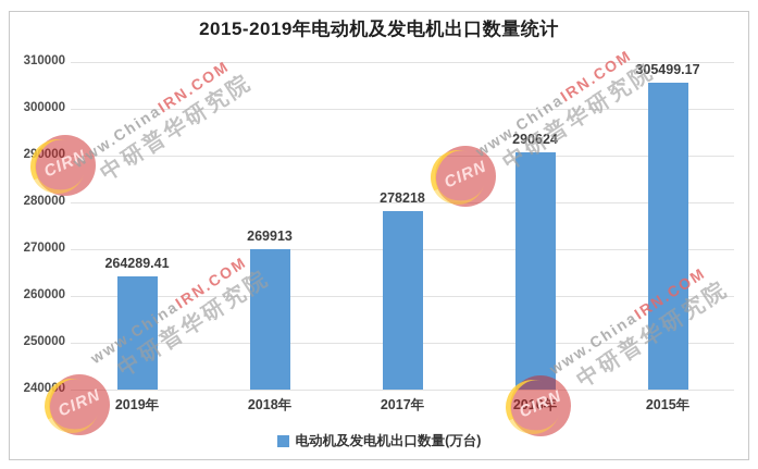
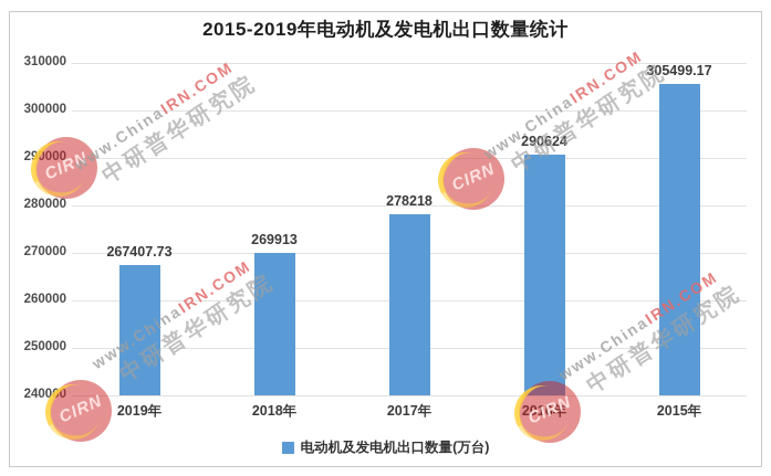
2019年: 264289.41 -> 267407.73
